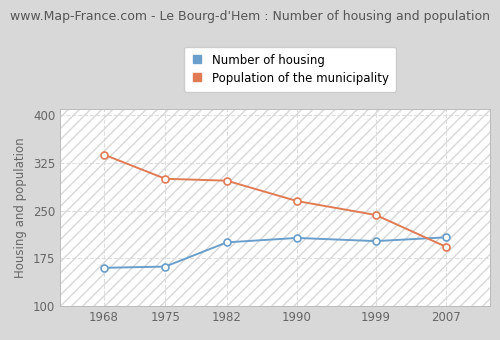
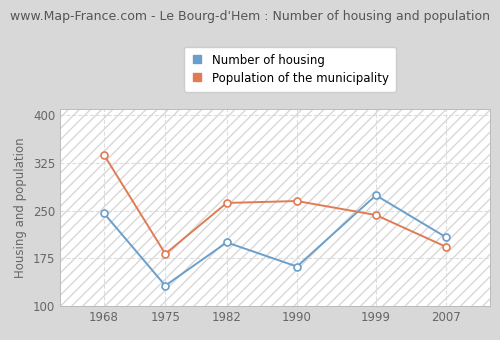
Number of housing/1968: 160 -> 246
Number of housing/1975: 162 -> 132
Population of the municipality/1975: 300 -> 182
Population of the municipality/1982: 297 -> 262
Number of housing/1990: 207 -> 162
Number of housing/1999: 202 -> 274
